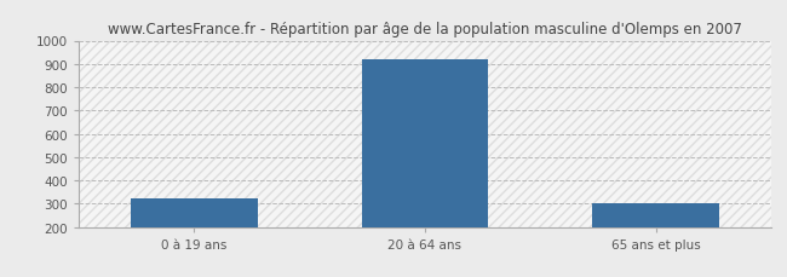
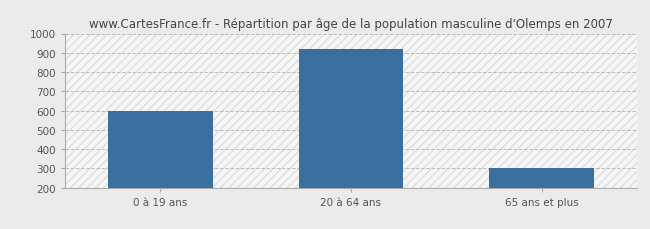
0 à 19 ans: 320 -> 600
